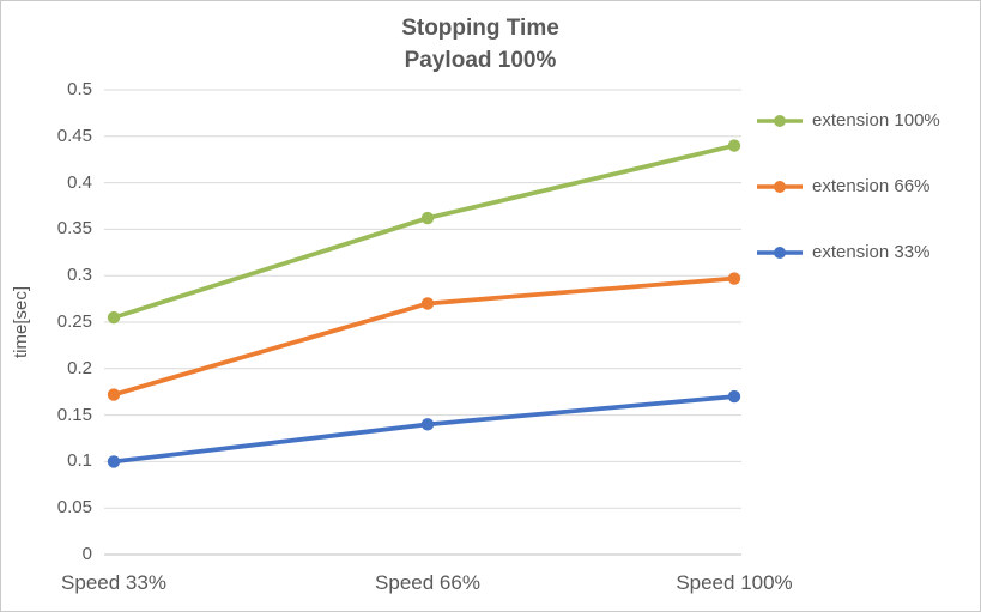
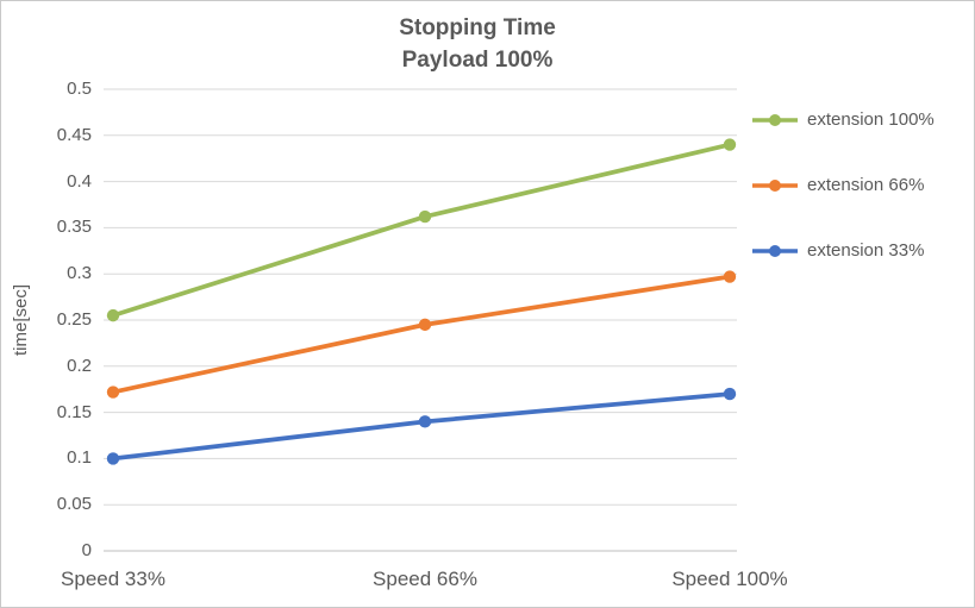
extension 66%/Speed 66%: 0.27 -> 0.24
